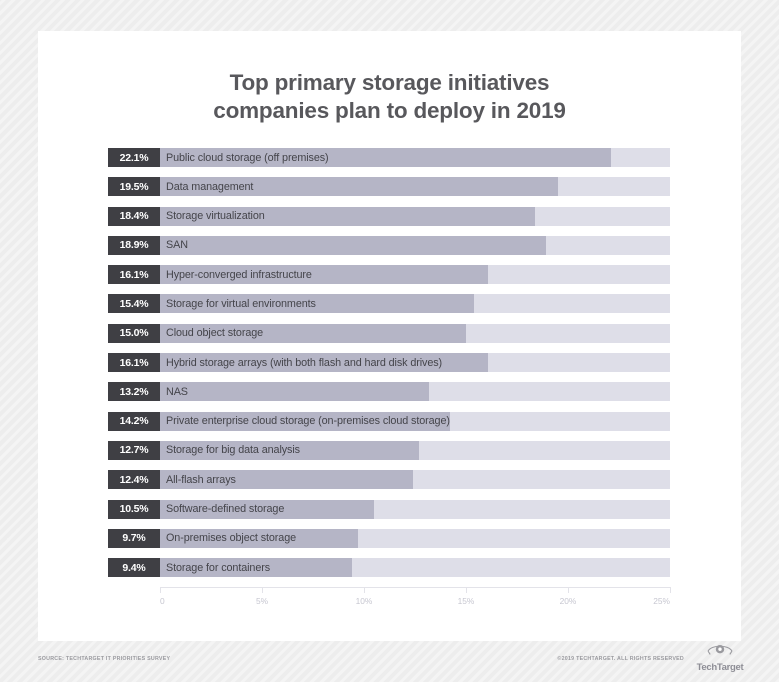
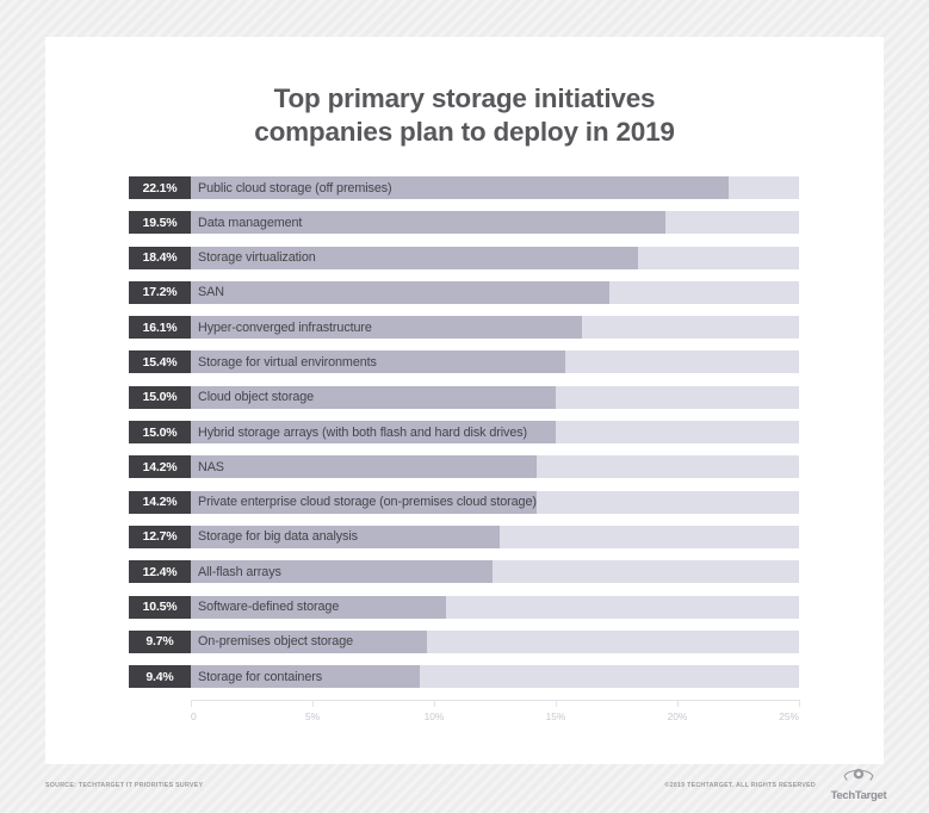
SAN: 18.9% -> 17.2%
Hybrid storage arrays (with both flash and hard disk drives): 16.1% -> 15.0%
NAS: 13.2% -> 14.2%
